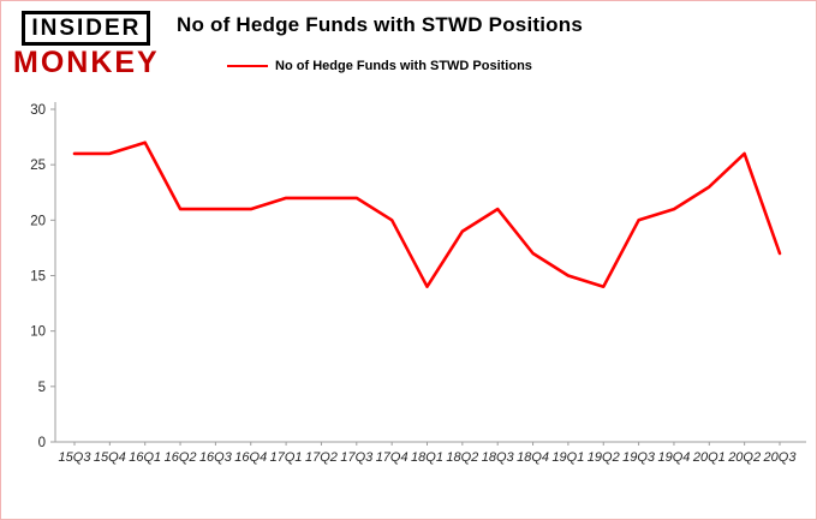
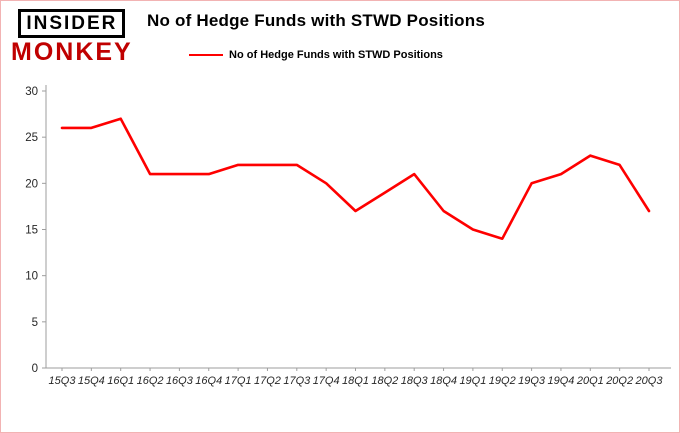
18Q1: 14 -> 17
20Q2: 26 -> 22
